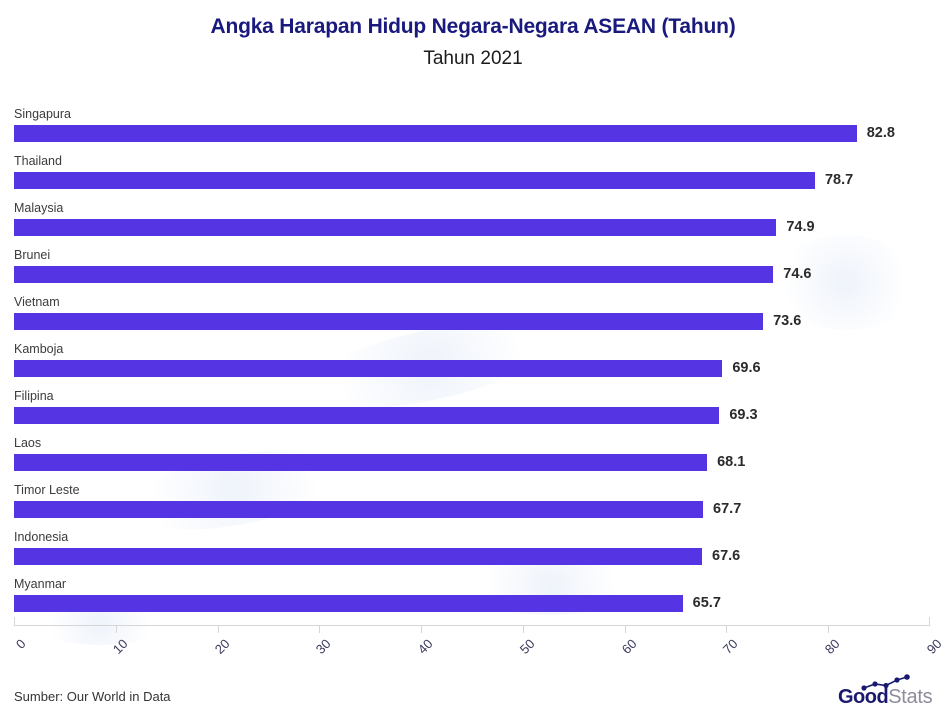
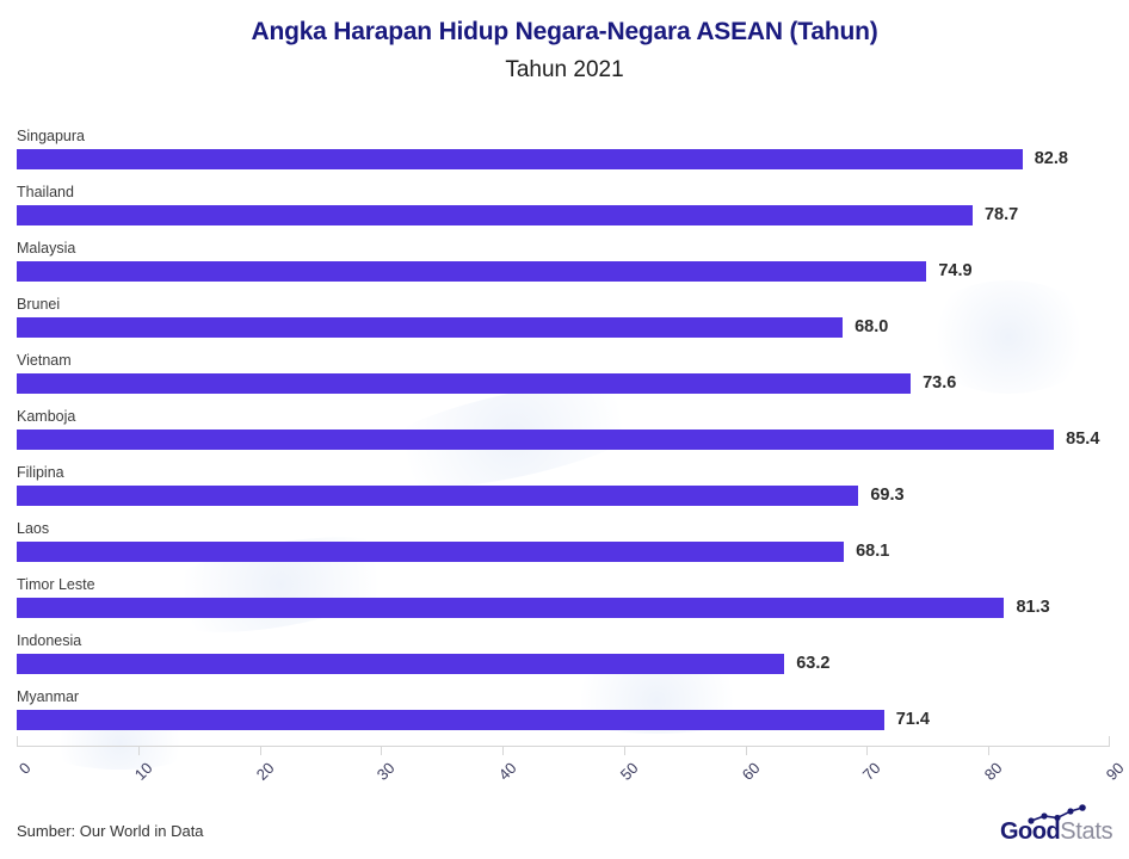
Brunei: 74.6 -> 68.0
Kamboja: 69.6 -> 85.4
Timor Leste: 67.7 -> 81.3
Indonesia: 67.6 -> 63.2
Myanmar: 65.7 -> 71.4
